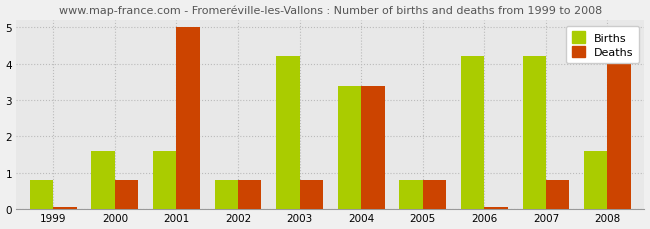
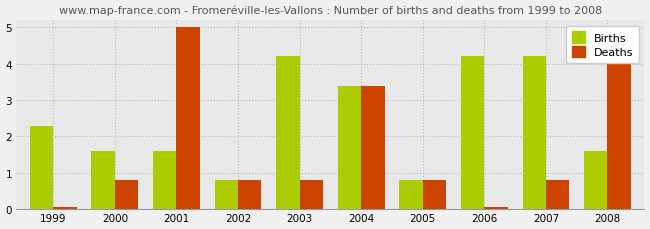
Births/1999: 0.8 -> 2.3
